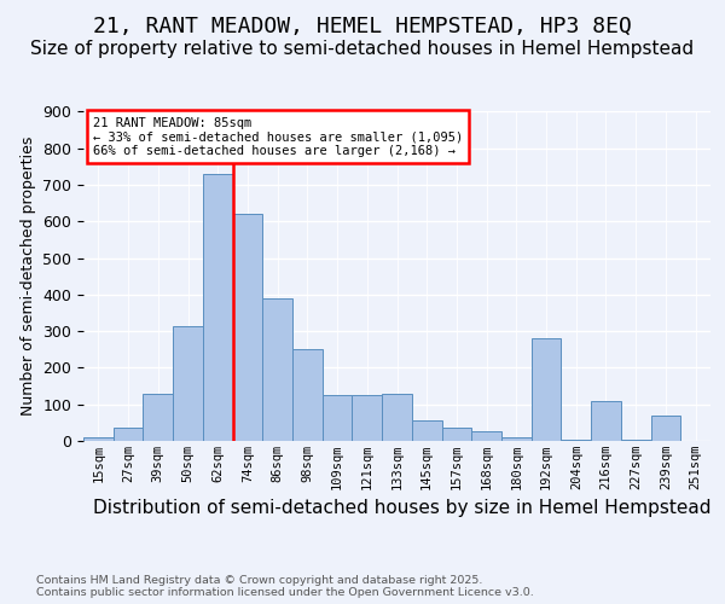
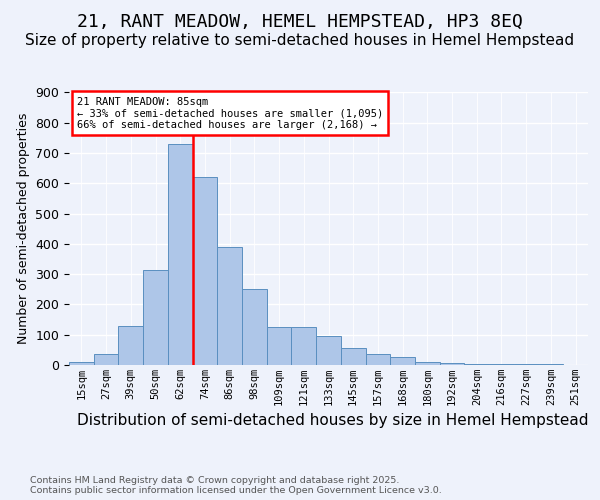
133sqm: 130 -> 95
192sqm: 280 -> 8
216sqm: 110 -> 2
239sqm: 70 -> 2
